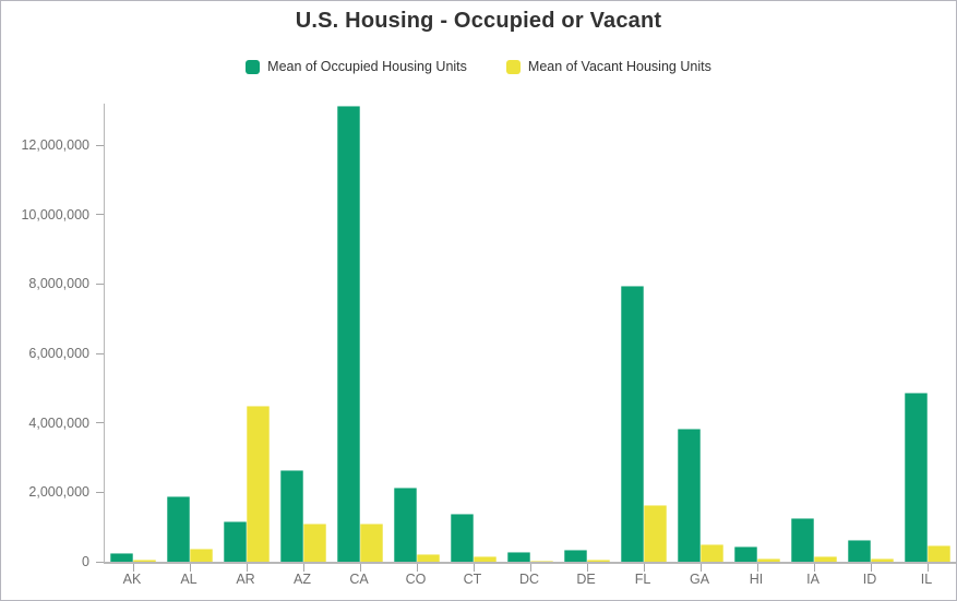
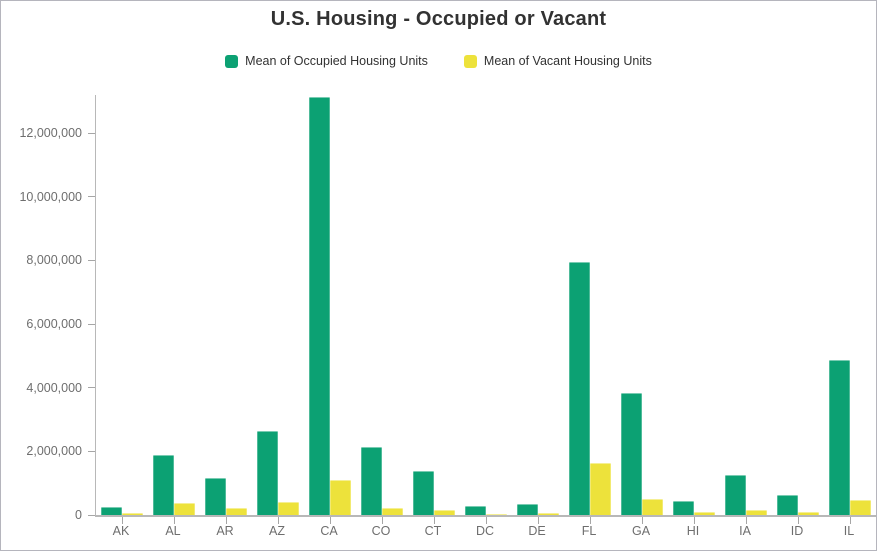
Mean of Vacant Housing Units/AR: 4500000 -> 200000
Mean of Vacant Housing Units/AZ: 1100000 -> 400000
